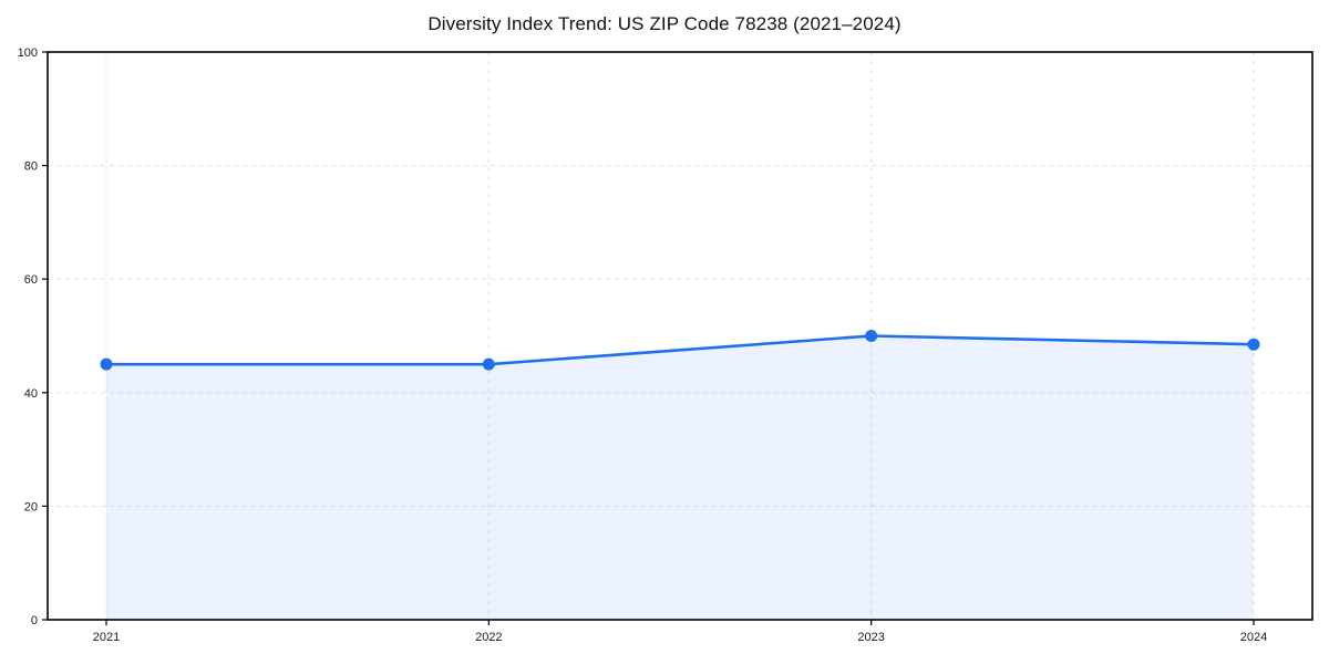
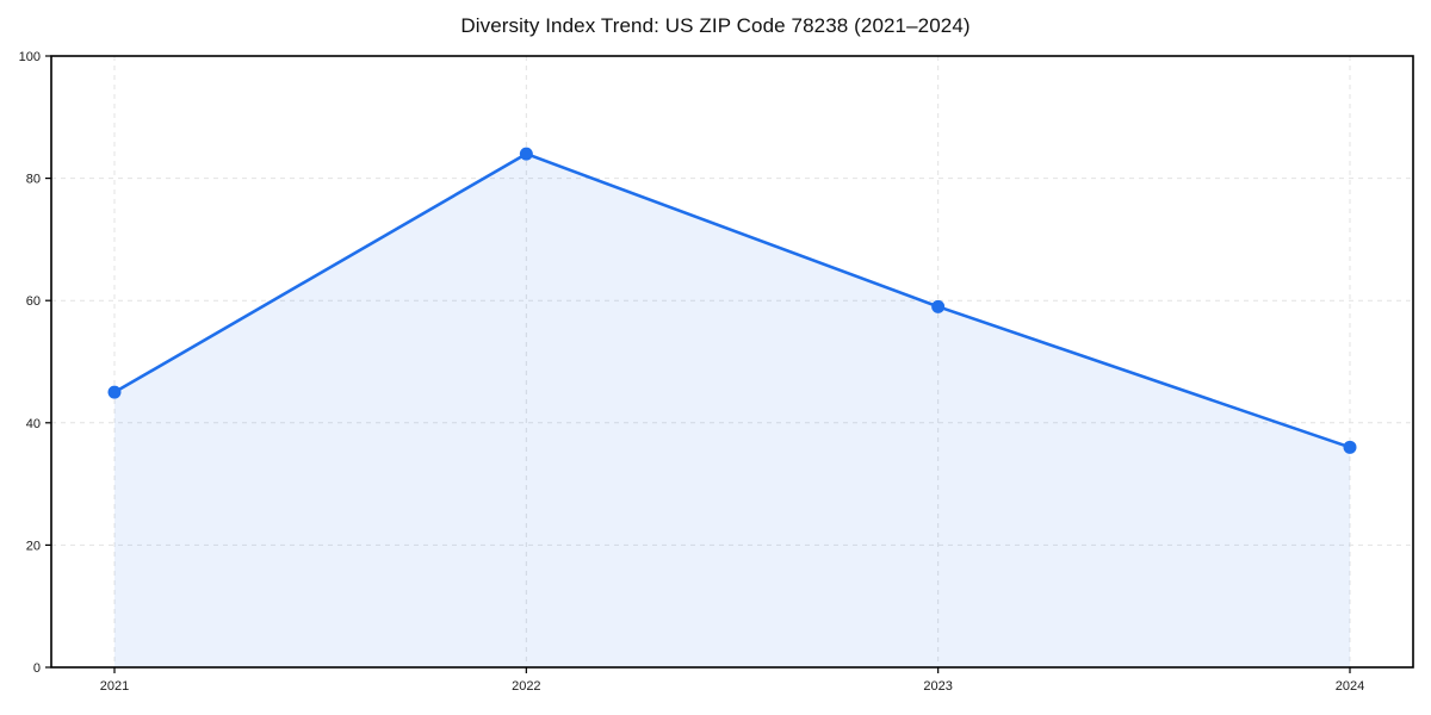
2022: 45 -> 84
2023: 50 -> 59
2024: 48 -> 36
